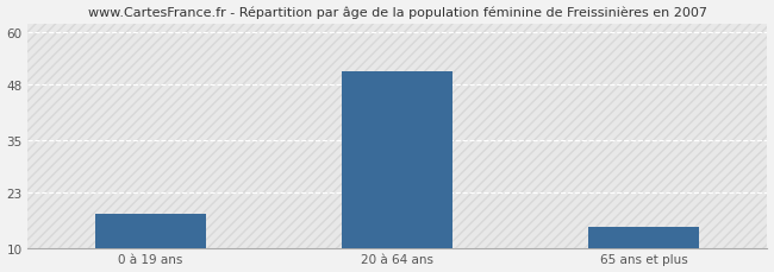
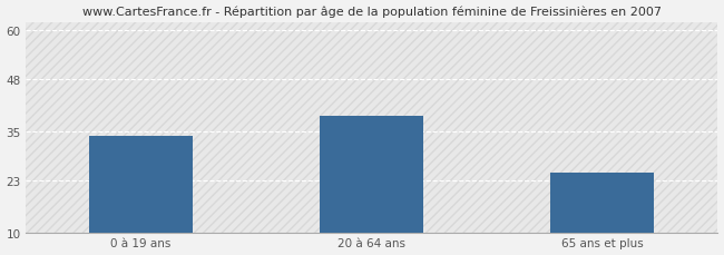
0 à 19 ans: 18 -> 34
20 à 64 ans: 51 -> 39
65 ans et plus: 15 -> 25
